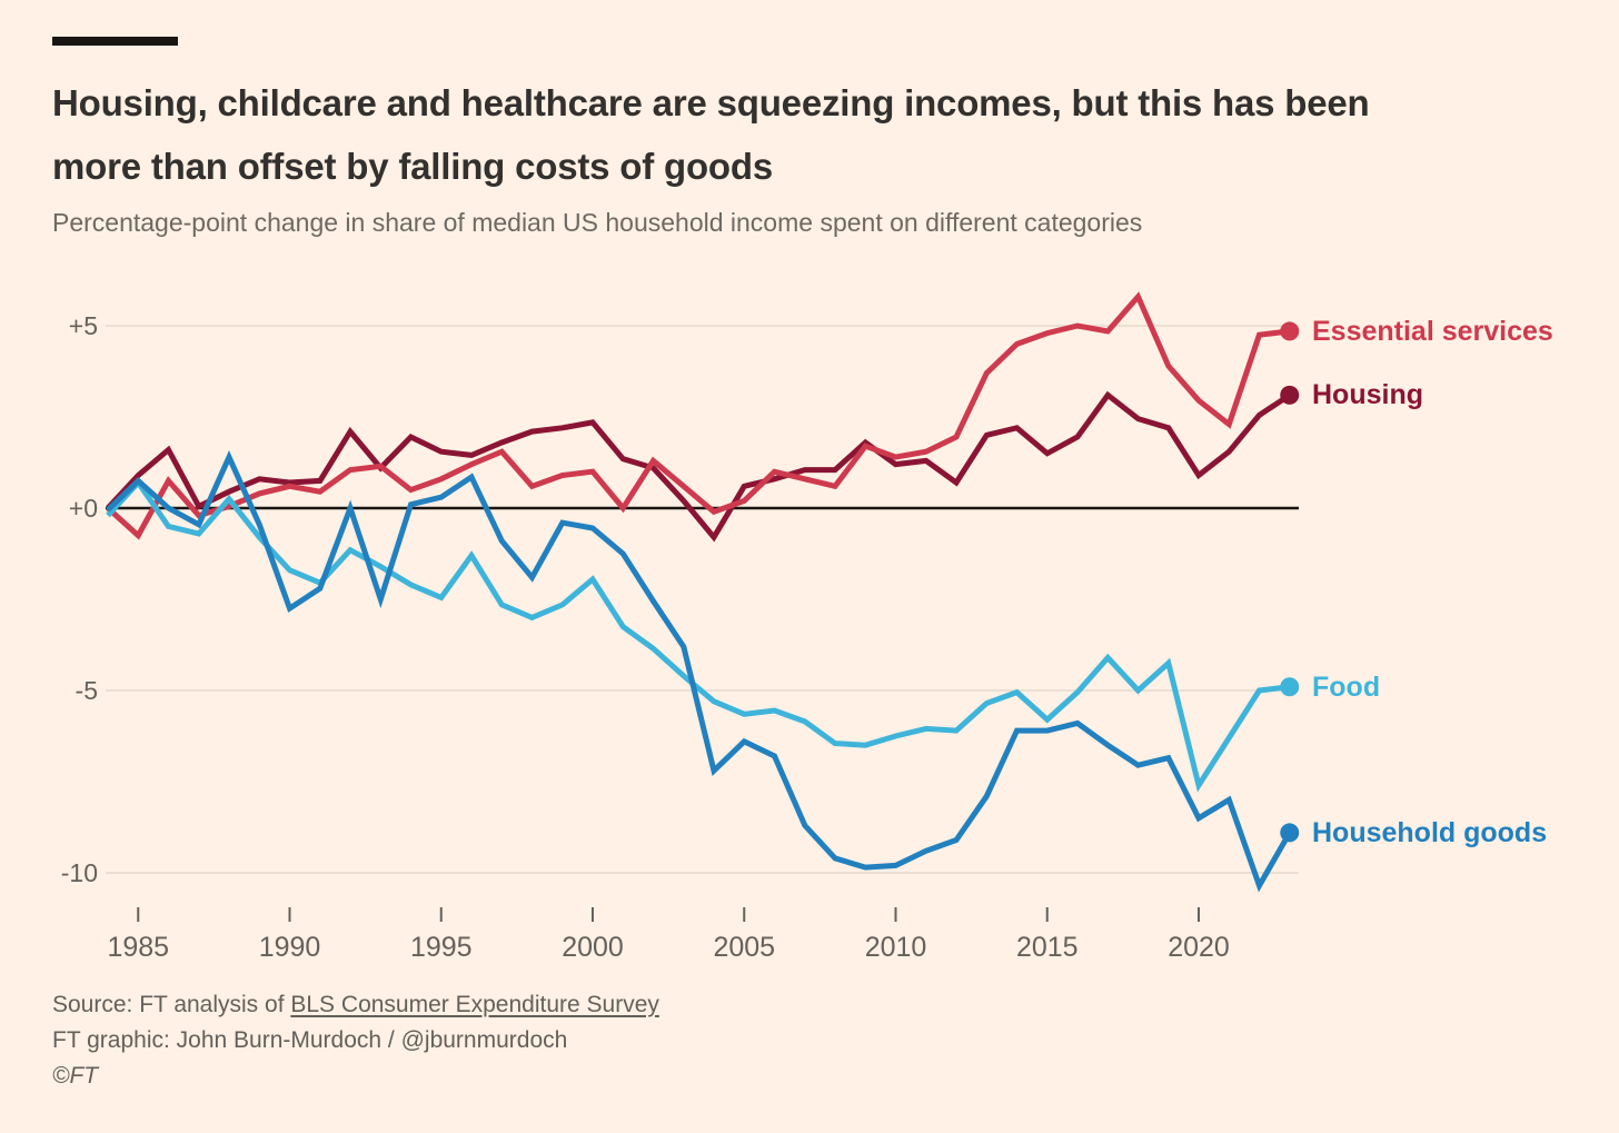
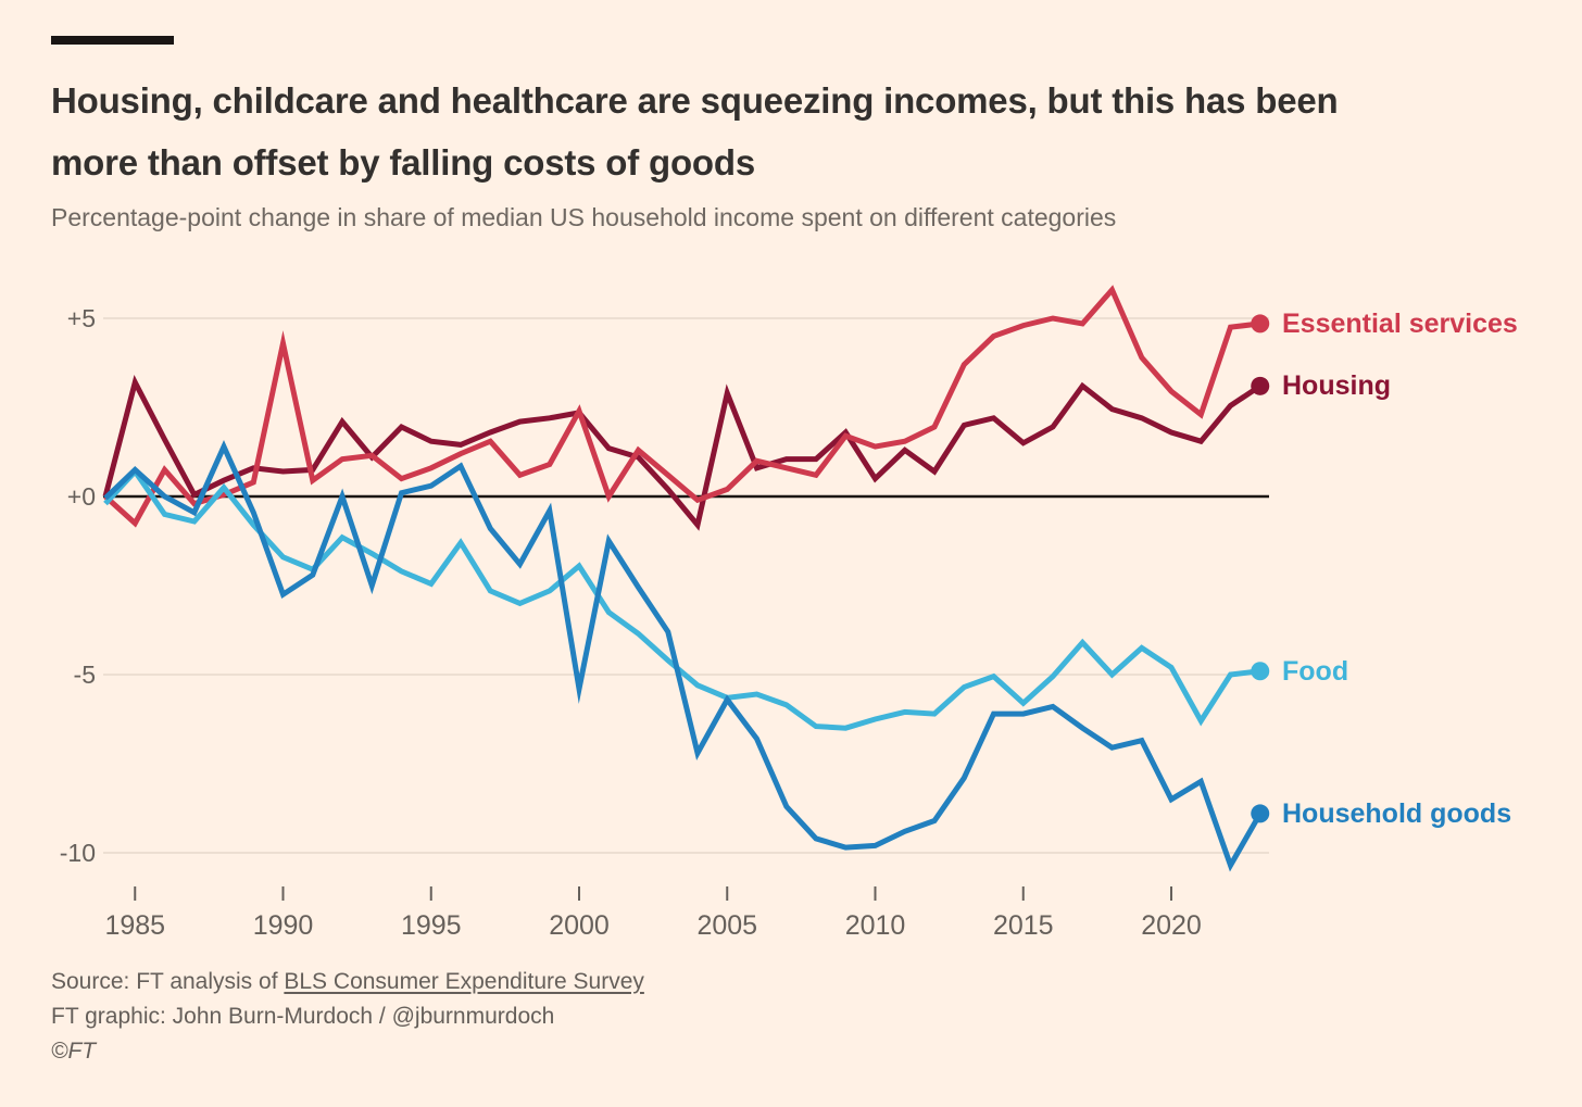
Housing/1985: 0.9 -> 3.2
Essential services/1990: 0.6 -> 4.3
Essential services/2000: 1.0 -> 2.4
Household goods/2000: -0.6 -> -5.4
Housing/2005: 0.6 -> 2.9
Household goods/2005: -6.4 -> -5.7
Housing/2010: 1.2 -> 0.5
Housing/2020: 0.9 -> 1.8
Food/2020: -7.6 -> -4.8
